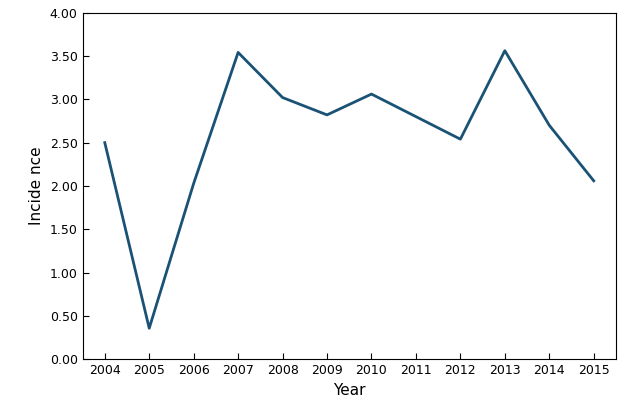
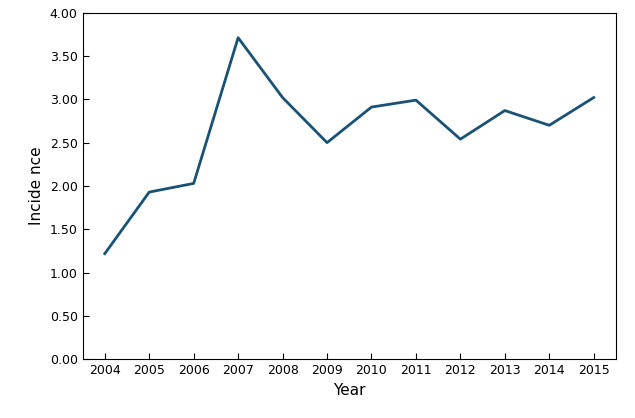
2004: 2.50 -> 1.22
2005: 0.36 -> 1.93
2007: 3.54 -> 3.71
2009: 2.82 -> 2.50
2010: 3.06 -> 2.91
2011: 2.80 -> 2.99
2013: 3.56 -> 2.87
2015: 2.06 -> 3.02
